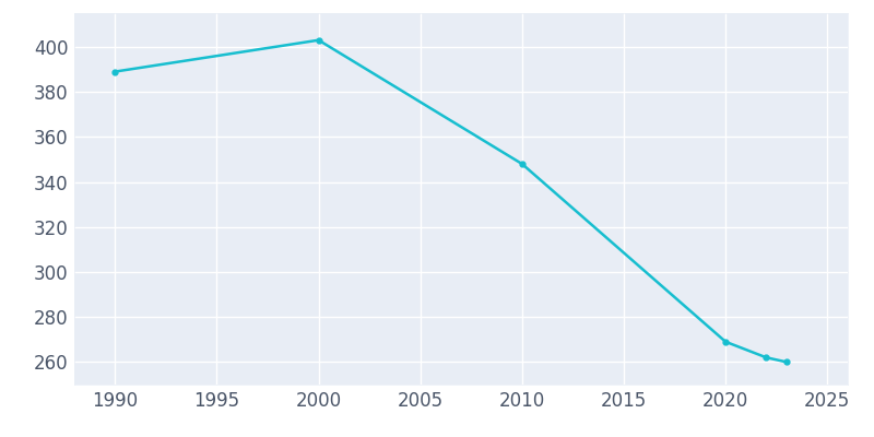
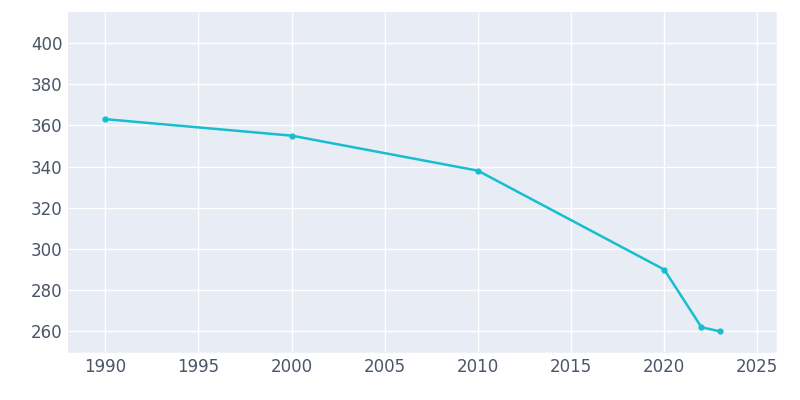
1990: 389 -> 363
2000: 403 -> 355
2010: 348 -> 338
2020: 269 -> 290
